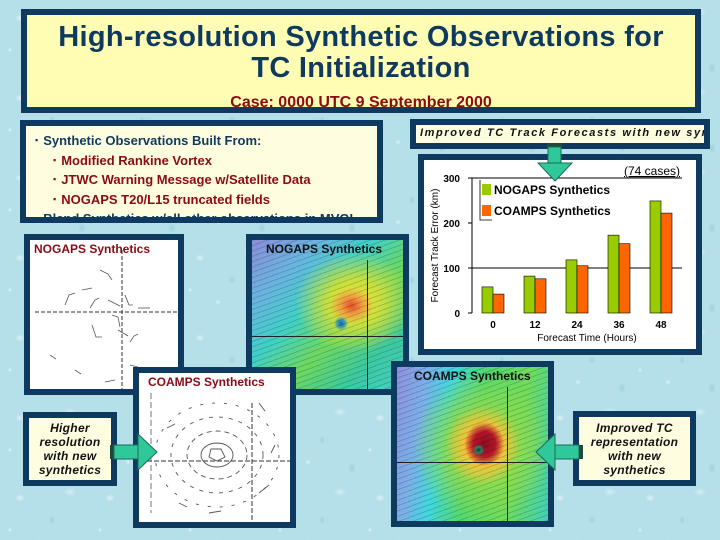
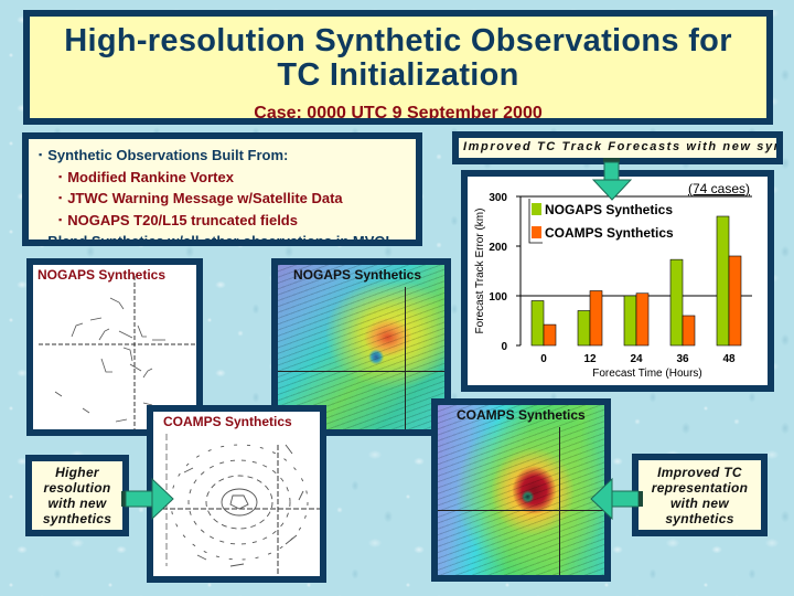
NOGAPS Synthetics/0: 60 -> 90
NOGAPS Synthetics/12: 80 -> 70
COAMPS Synthetics/12: 80 -> 110
NOGAPS Synthetics/24: 120 -> 100
COAMPS Synthetics/36: 150 -> 60
NOGAPS Synthetics/48: 250 -> 260
COAMPS Synthetics/48: 220 -> 180
